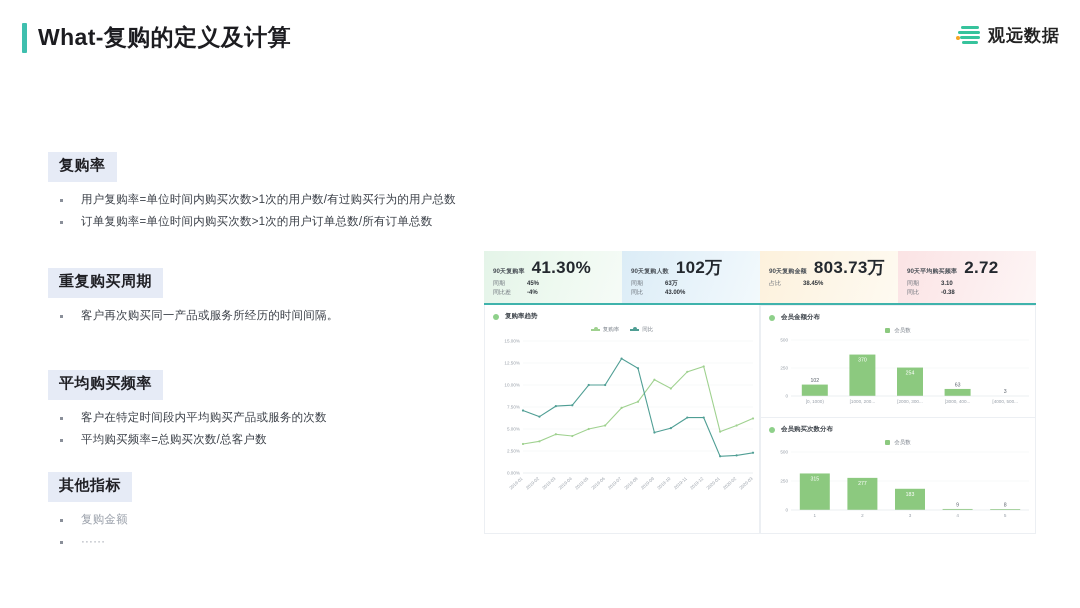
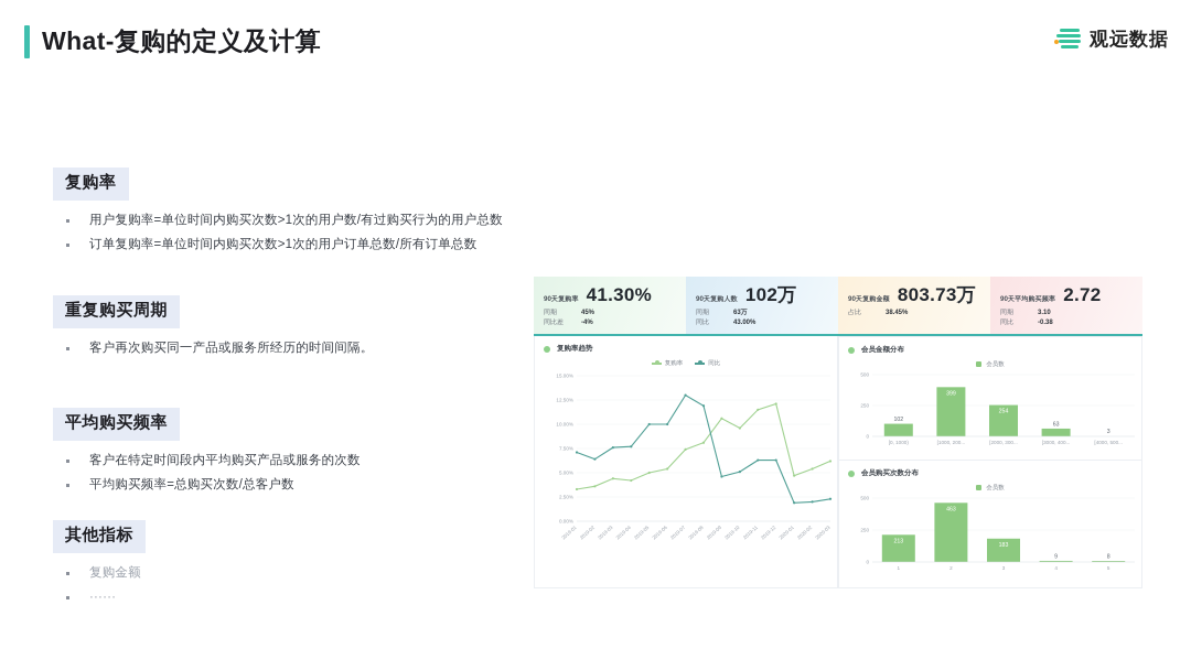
会员金额分布/[1000, 200...: 370 -> 399
会员购买次数分布/1: 315 -> 213
会员购买次数分布/2: 277 -> 463
